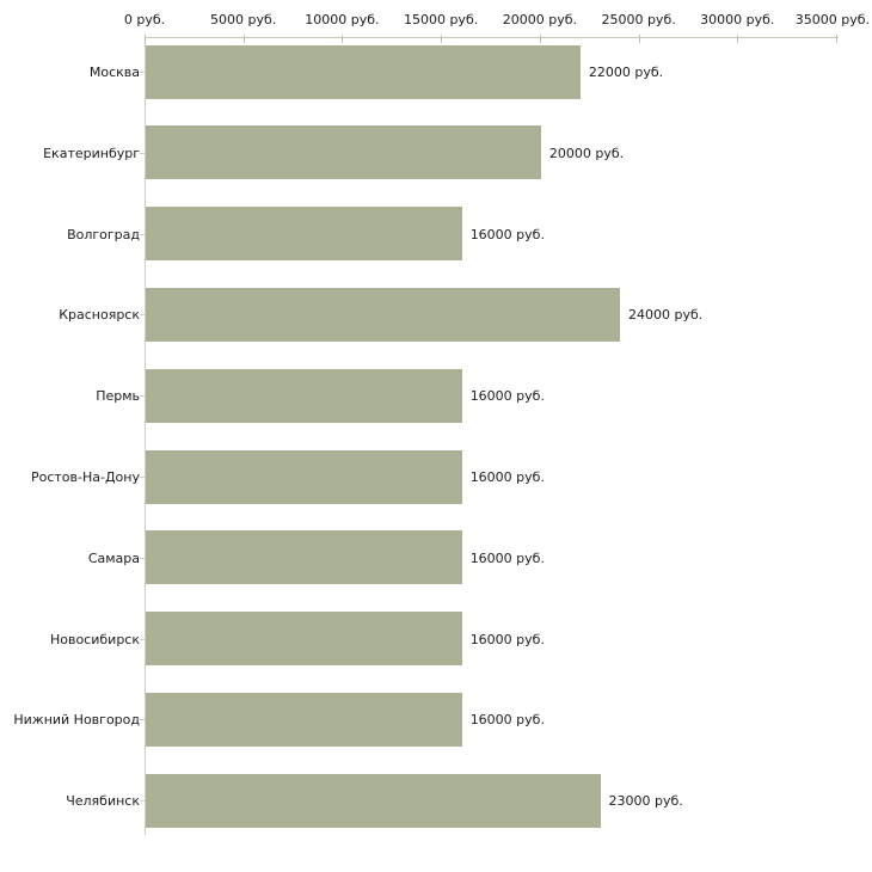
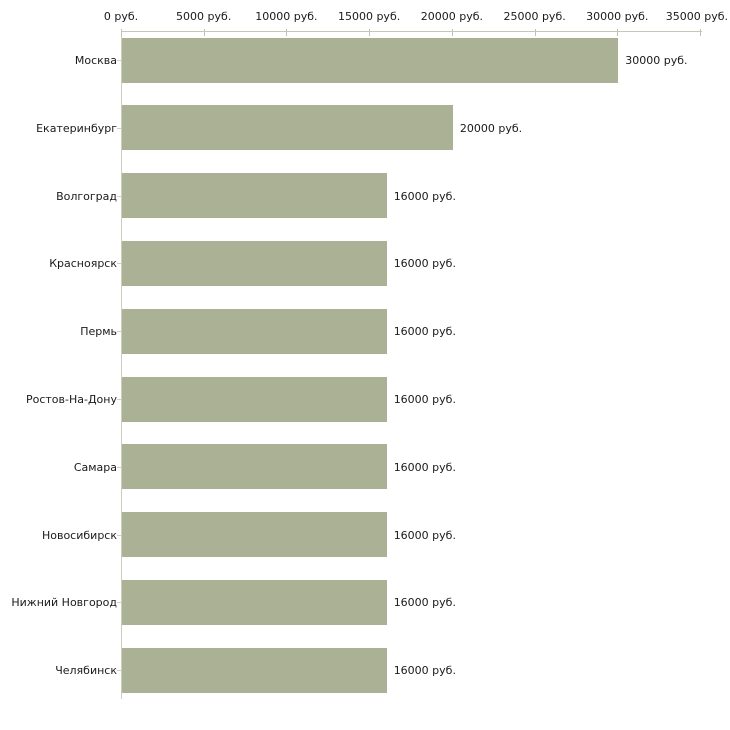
Москва: 22000 -> 30000
Красноярск: 24000 -> 16000
Челябинск: 23000 -> 16000
